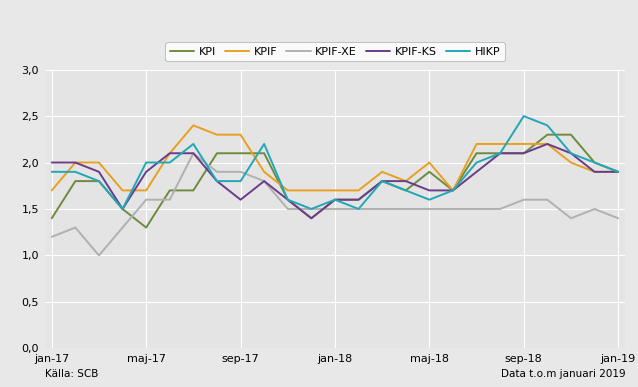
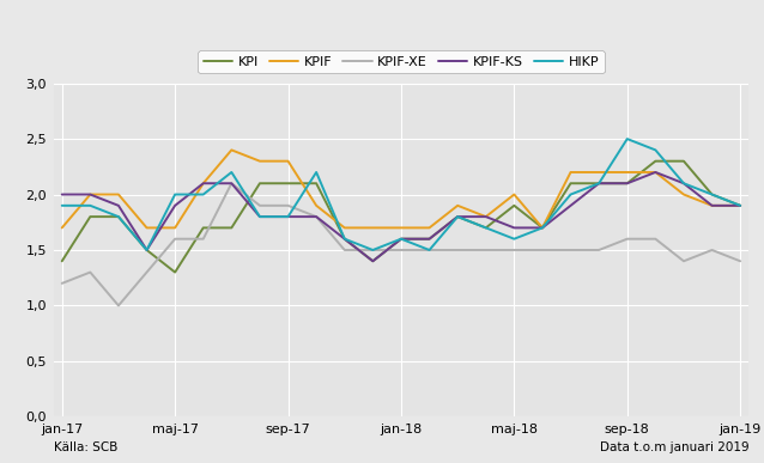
KPIF-KS/sep-17: 1,6 -> 1,8
